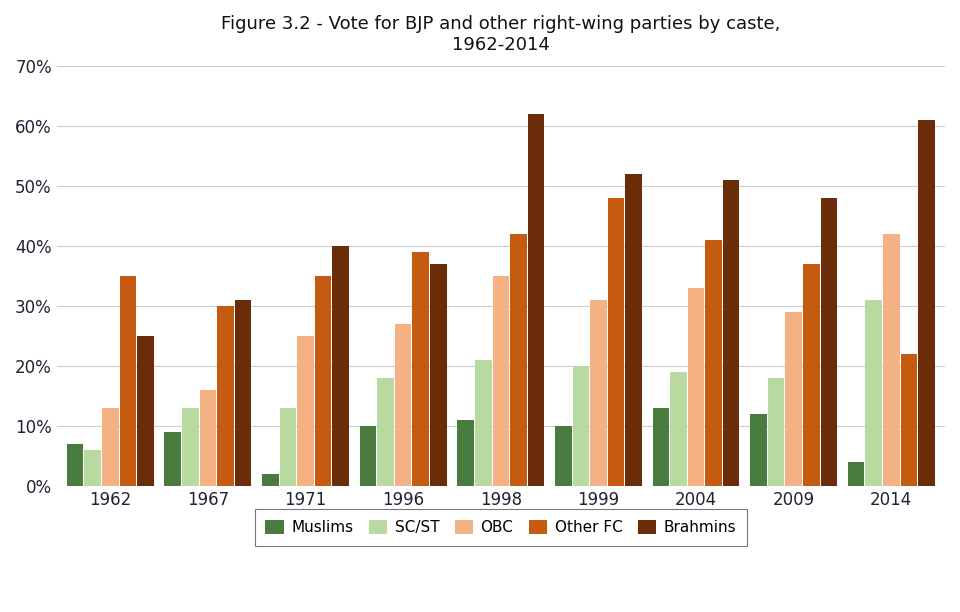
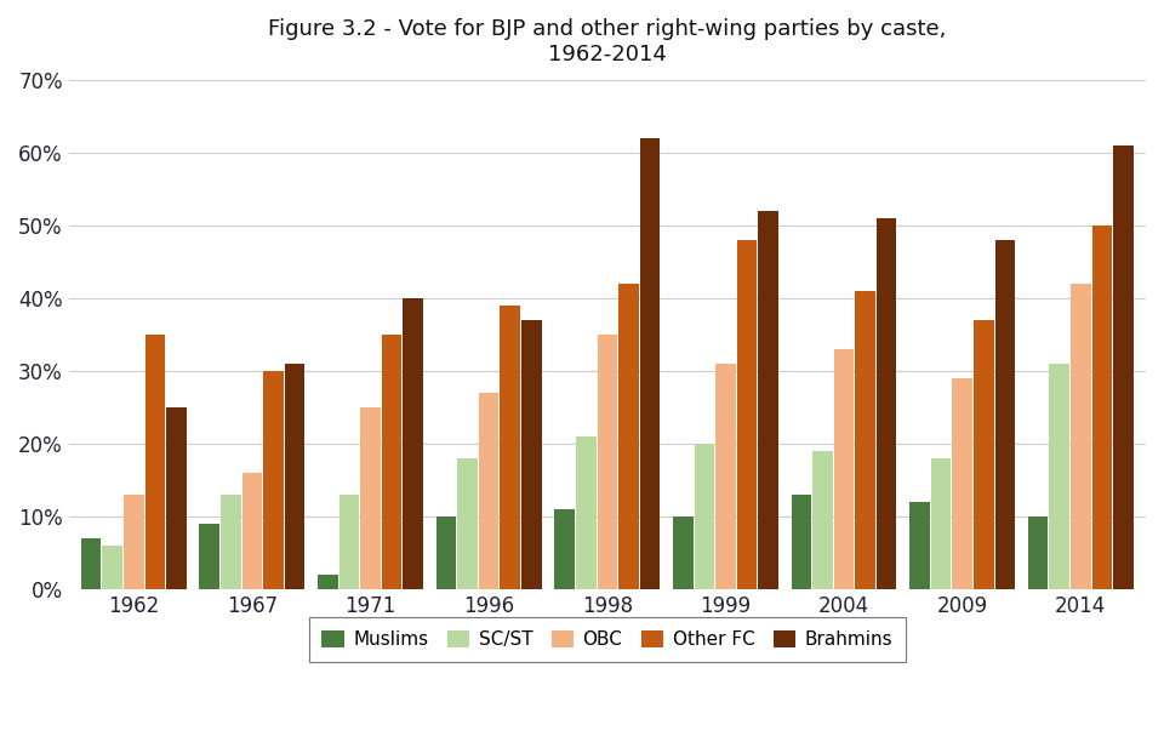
Muslims/2014: 4% -> 10%
Other FC/2014: 22% -> 50%
